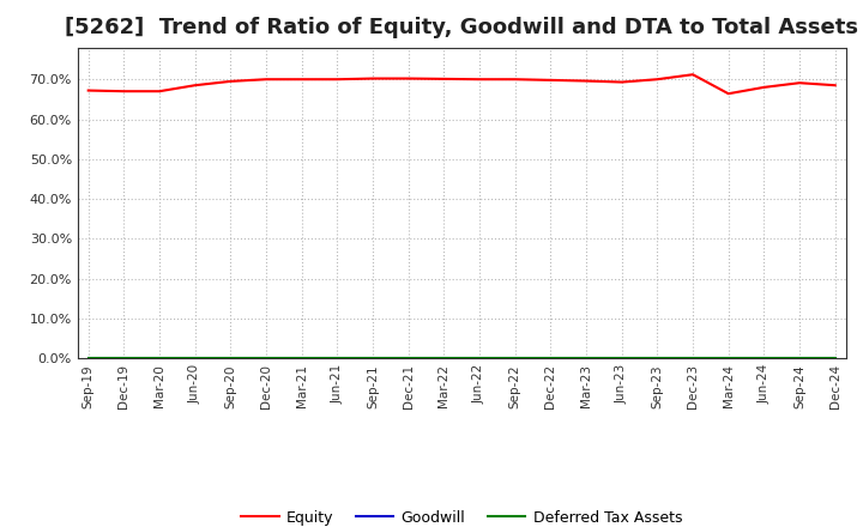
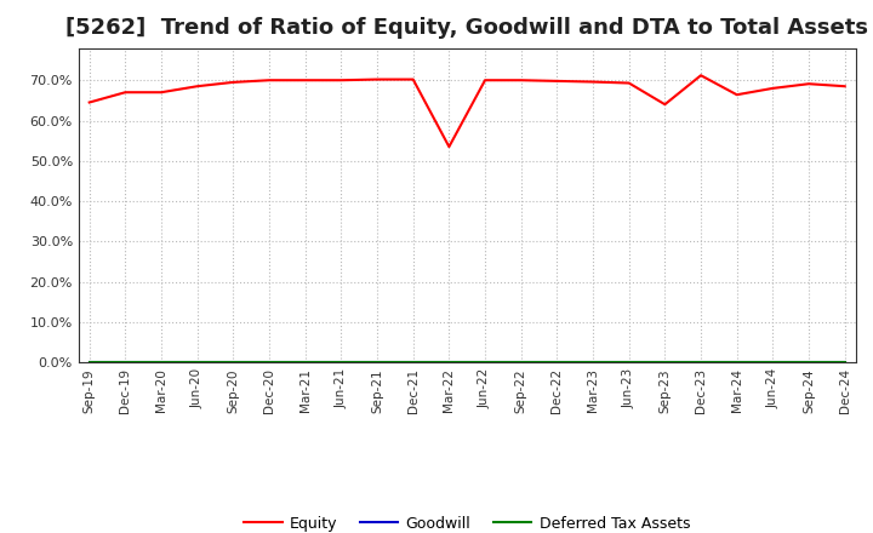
Equity/Sep-19: 67.2% -> 64.5%
Equity/Mar-22: 70.1% -> 53.5%
Equity/Sep-23: 70.0% -> 64.0%
